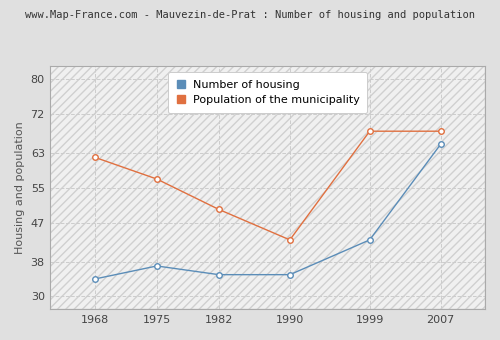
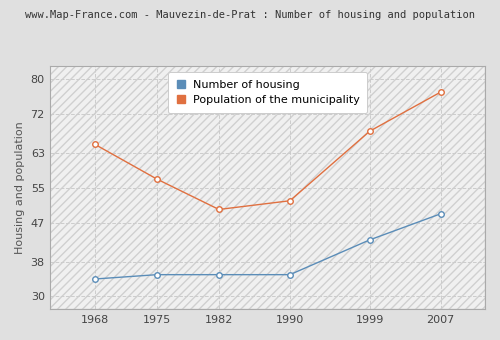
Population of the municipality/1968: 62 -> 65
Number of housing/1975: 37 -> 35
Population of the municipality/1990: 43 -> 52
Number of housing/2007: 65 -> 49
Population of the municipality/2007: 68 -> 77
